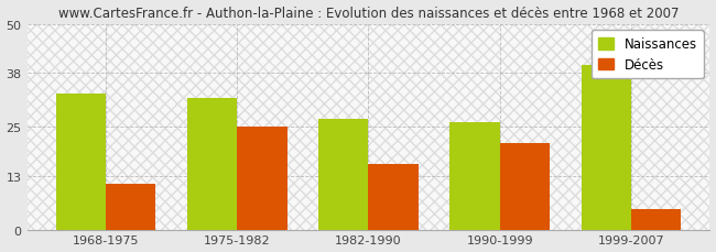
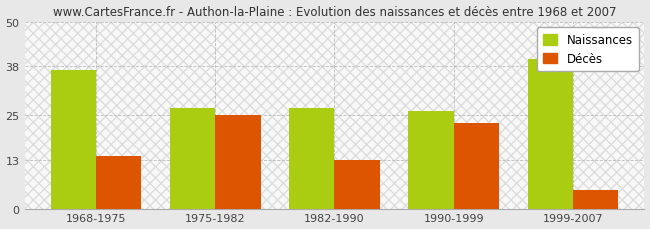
Naissances/1968-1975: 33 -> 37
Décès/1968-1975: 11 -> 14
Naissances/1975-1982: 32 -> 27
Décès/1982-1990: 16 -> 13
Décès/1990-1999: 21 -> 23
